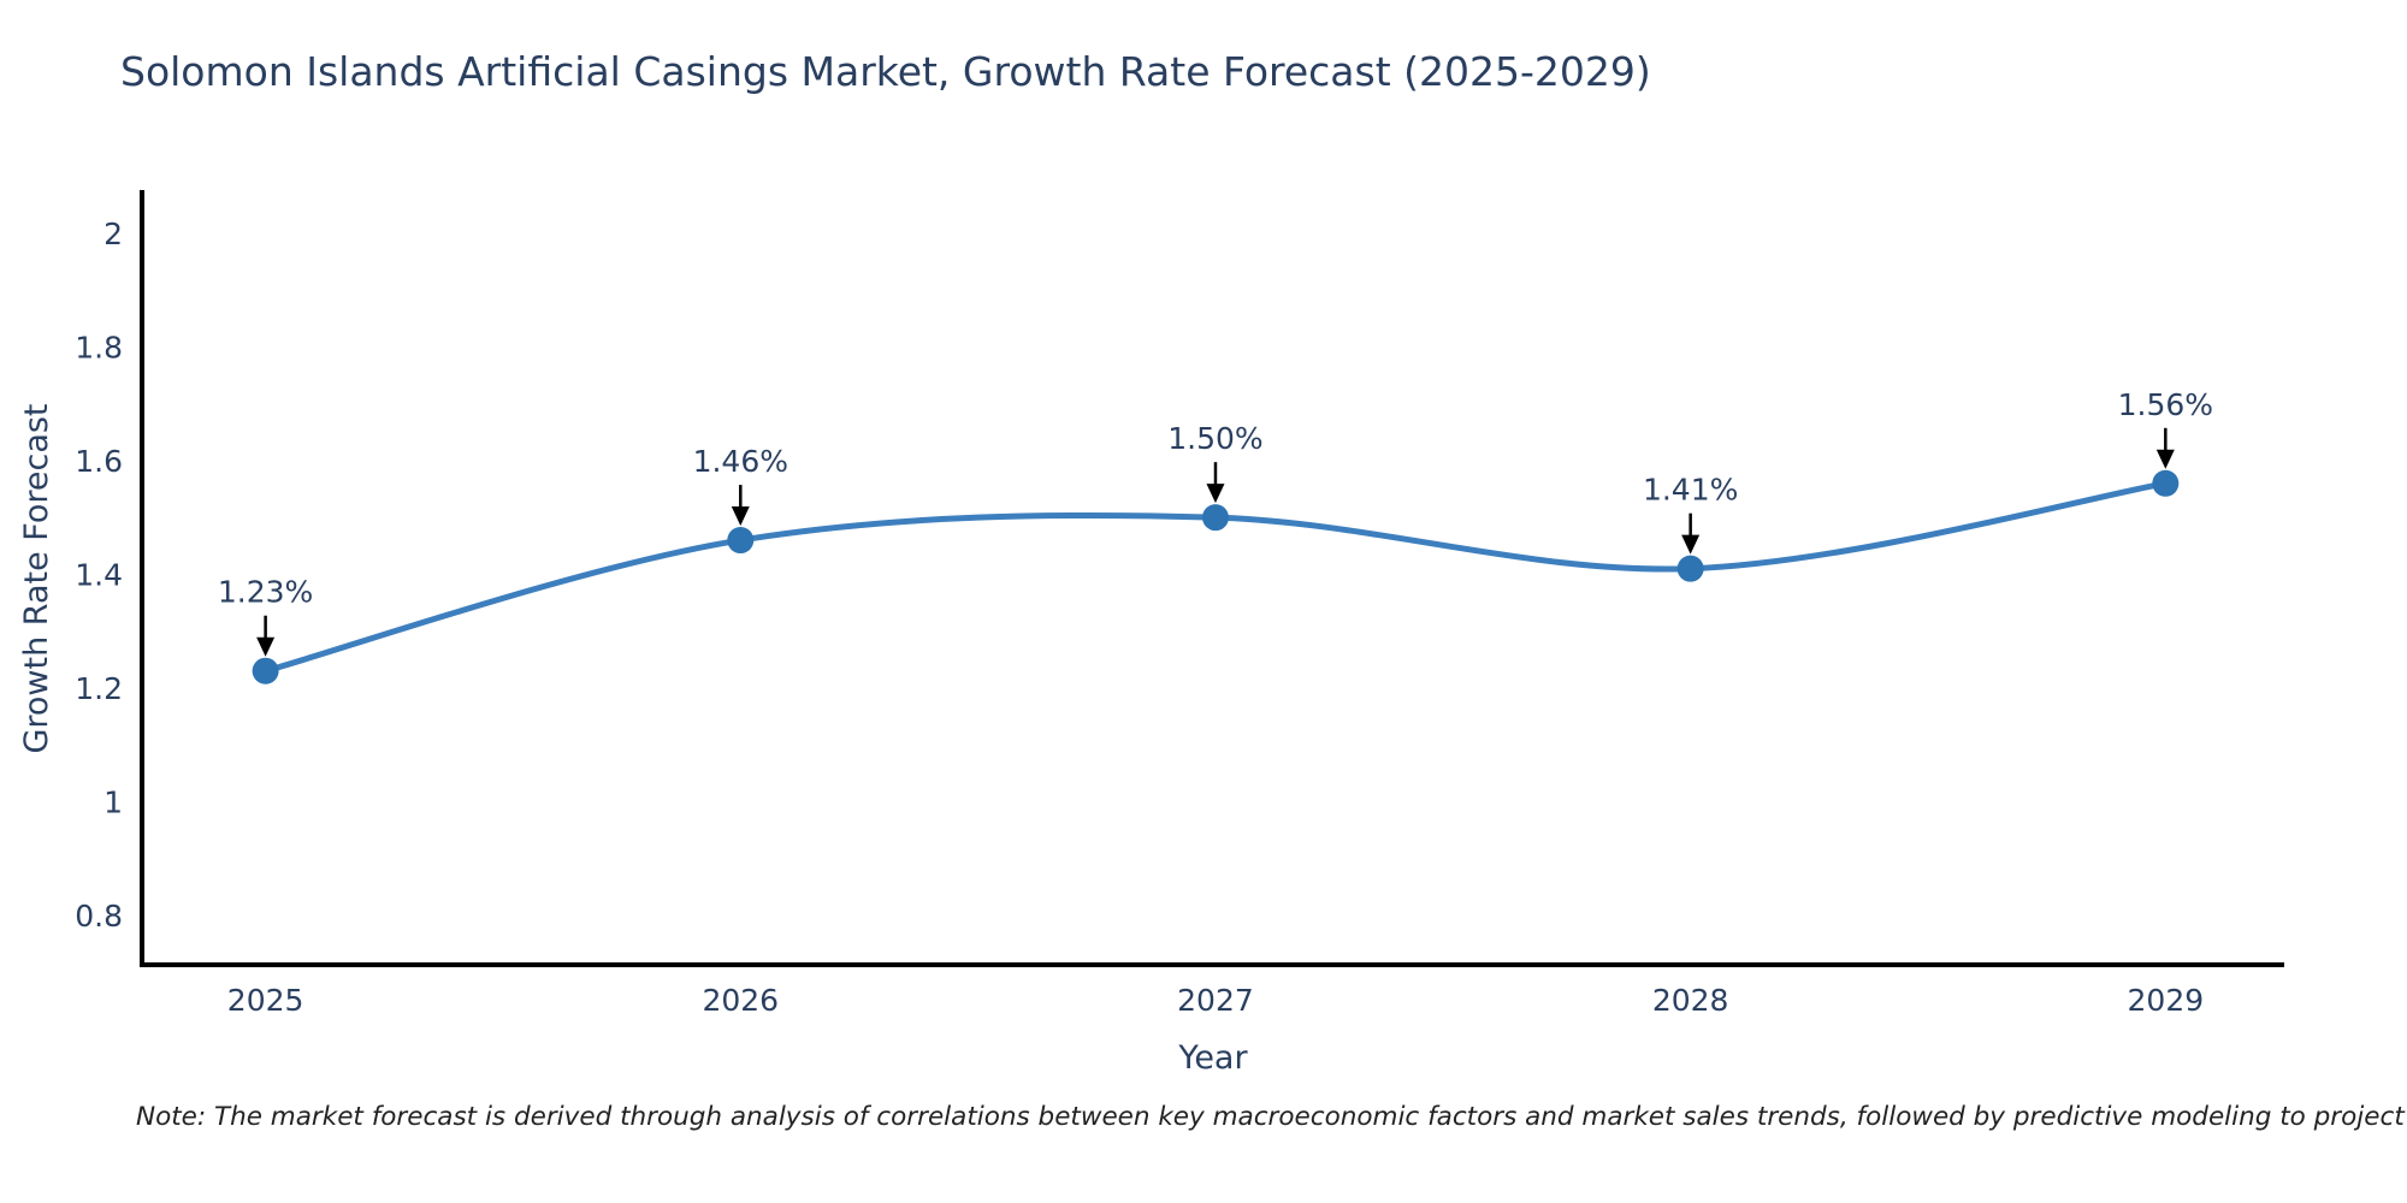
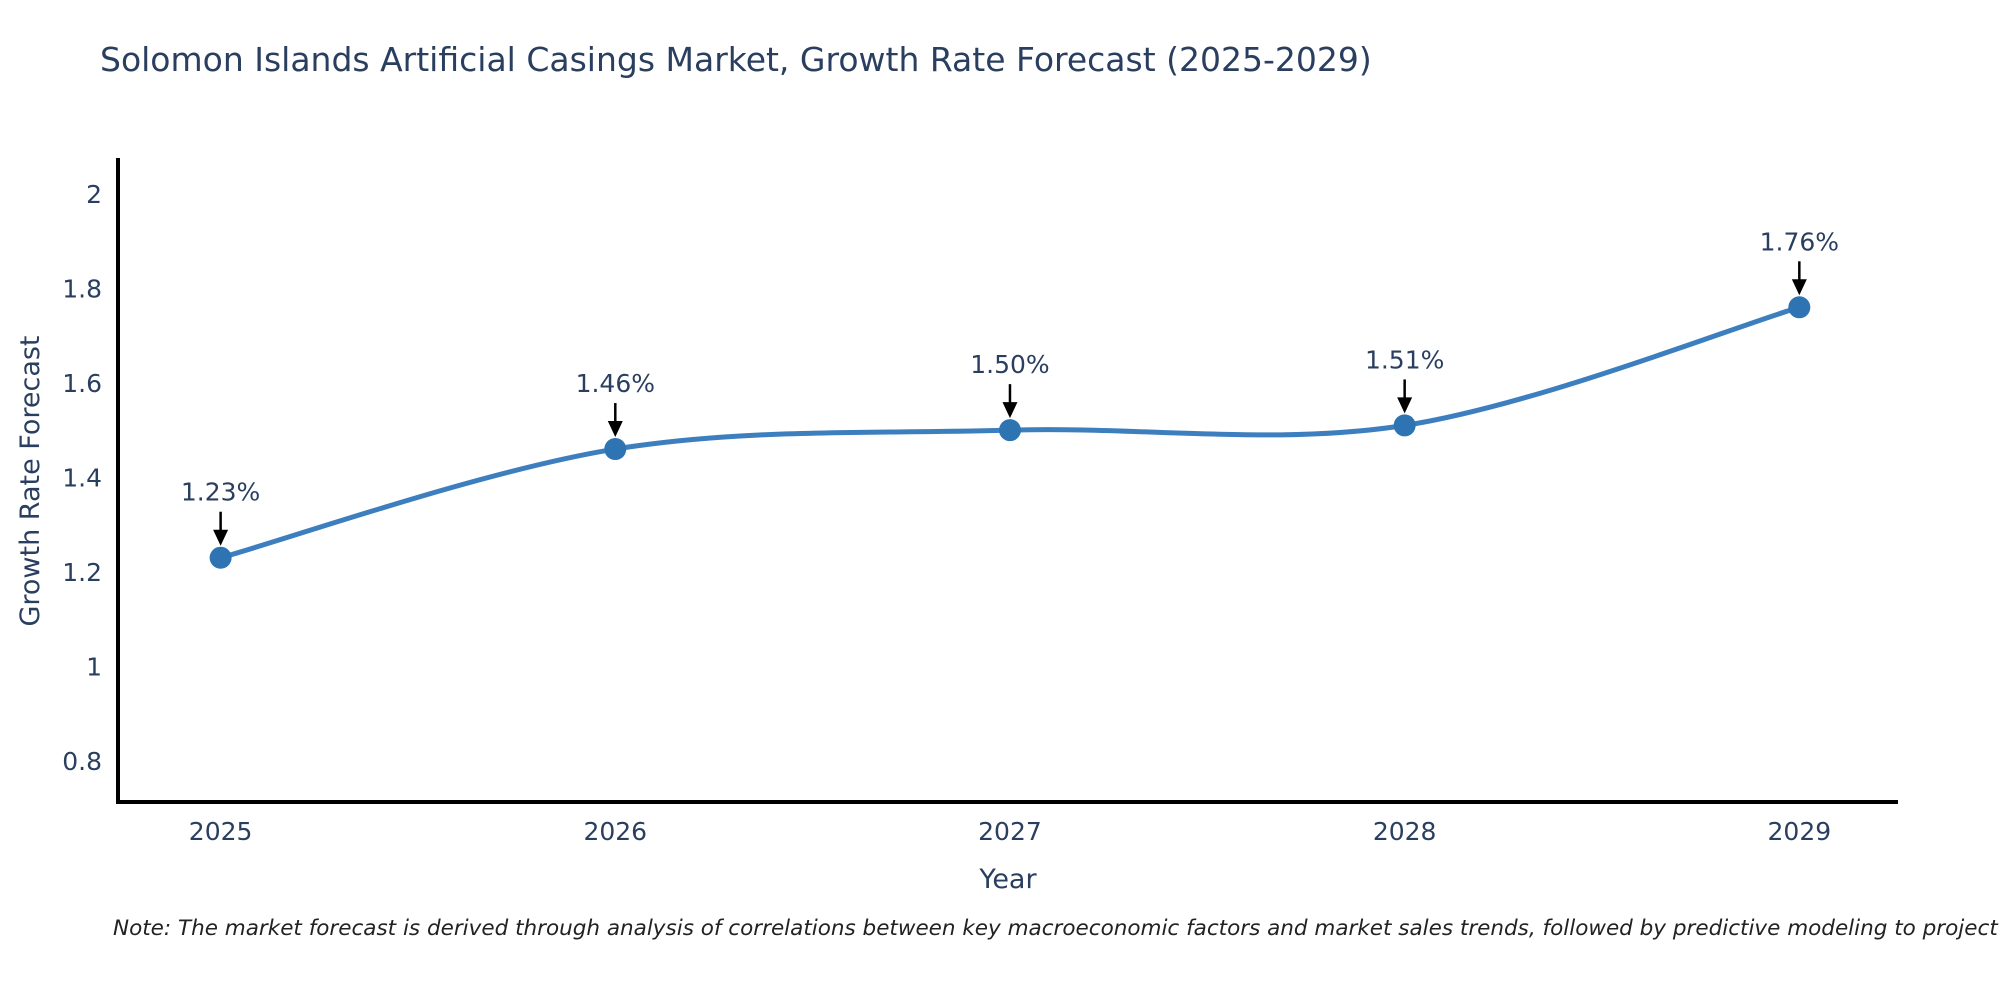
2028: 1.41% -> 1.51%
2029: 1.56% -> 1.76%
